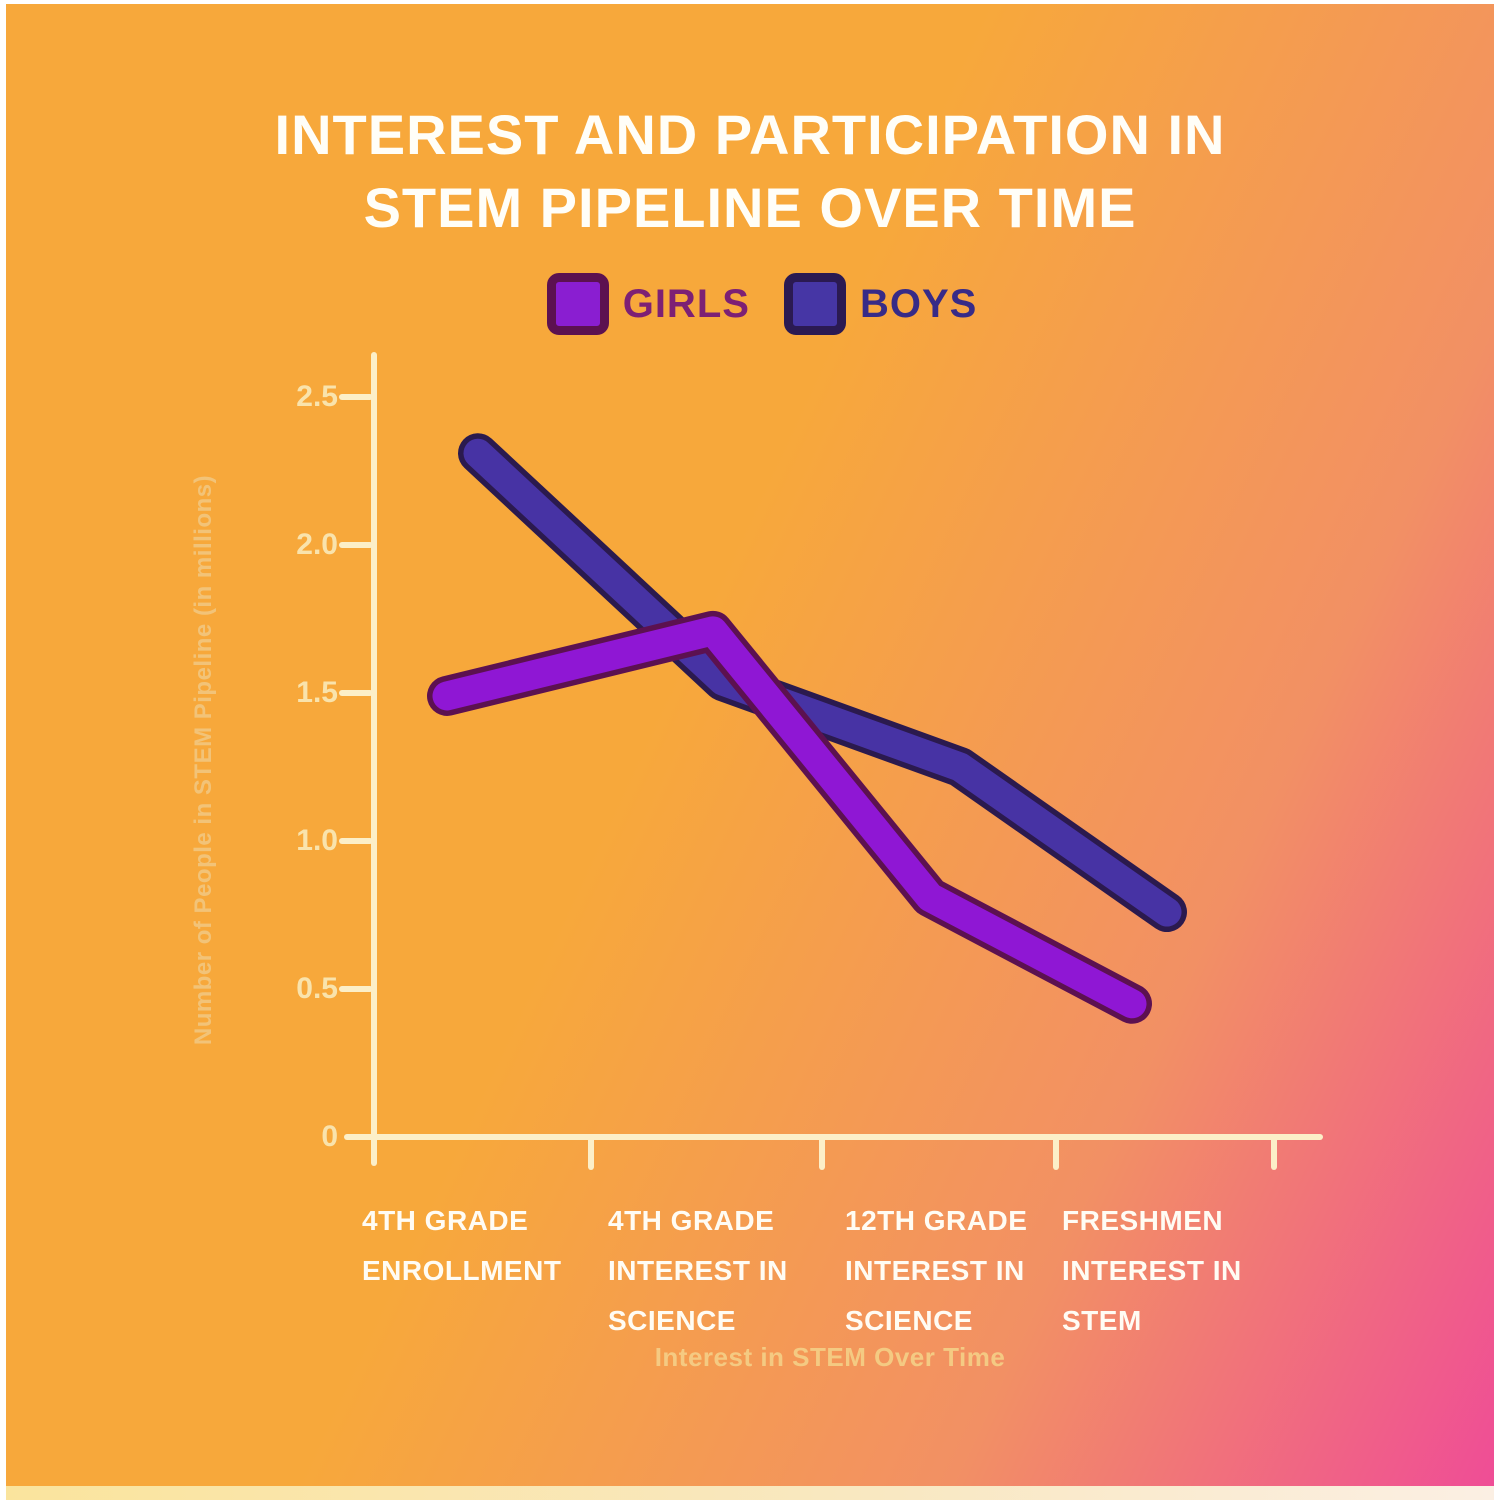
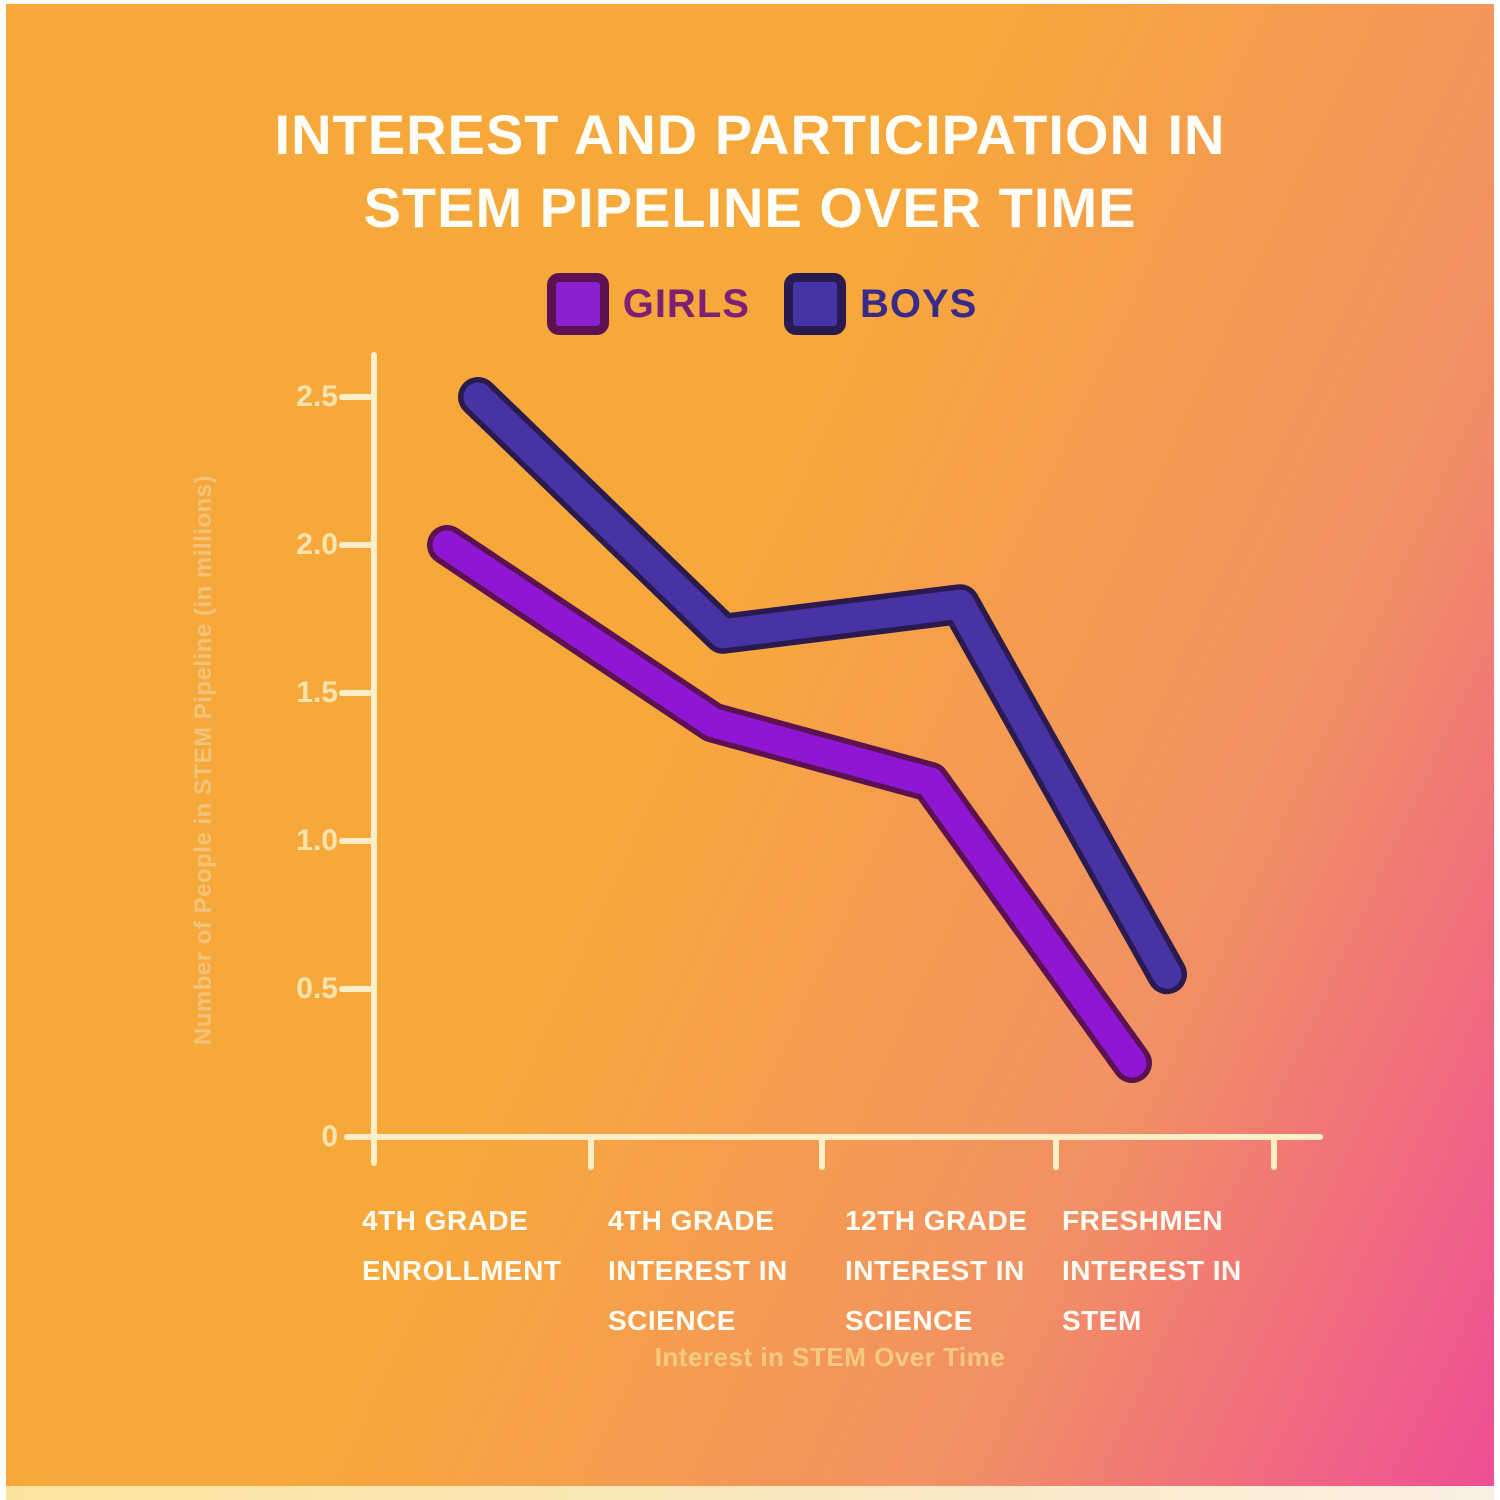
GIRLS/4TH GRADE ENROLLMENT: 1.49 -> 2.00
BOYS/4TH GRADE ENROLLMENT: 2.31 -> 2.50
GIRLS/4TH GRADE INTEREST IN SCIENCE: 1.71 -> 1.40
BOYS/4TH GRADE INTEREST IN SCIENCE: 1.54 -> 1.70
GIRLS/12TH GRADE INTEREST IN SCIENCE: 0.81 -> 1.20
BOYS/12TH GRADE INTEREST IN SCIENCE: 1.25 -> 1.80
GIRLS/FRESHMEN INTEREST IN STEM: 0.45 -> 0.25
BOYS/FRESHMEN INTEREST IN STEM: 0.76 -> 0.55
